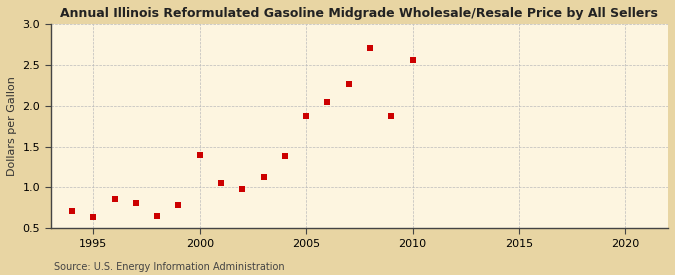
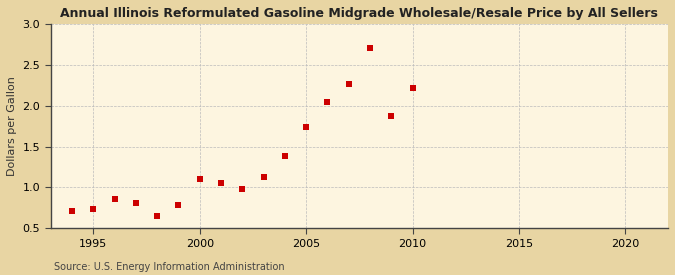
1995: 0.64 -> 0.74
2000: 1.40 -> 1.10
2005: 1.88 -> 1.74
2010: 2.56 -> 2.22
